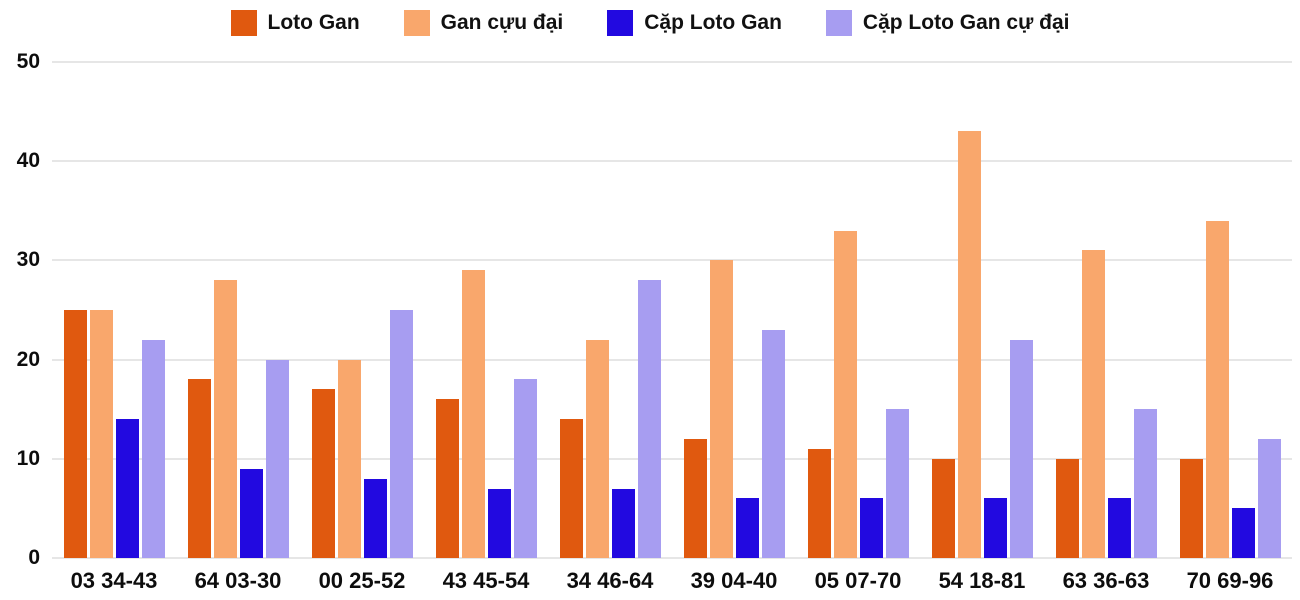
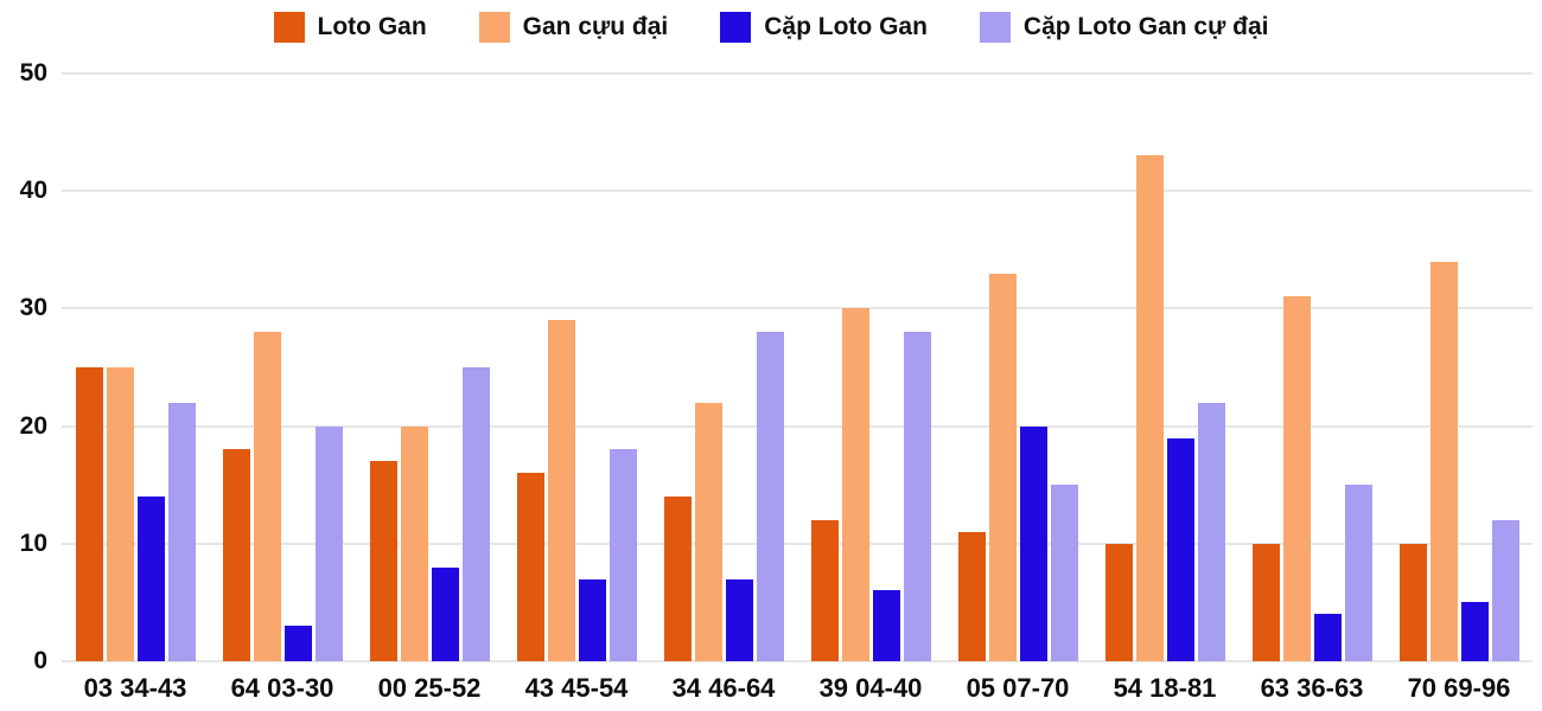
Cặp Loto Gan/64 03-30: 9 -> 3
Cặp Loto Gan cự đại/39 04-40: 23 -> 28
Cặp Loto Gan/05 07-70: 6 -> 20
Cặp Loto Gan/54 18-81: 6 -> 19
Cặp Loto Gan/63 36-63: 6 -> 4
